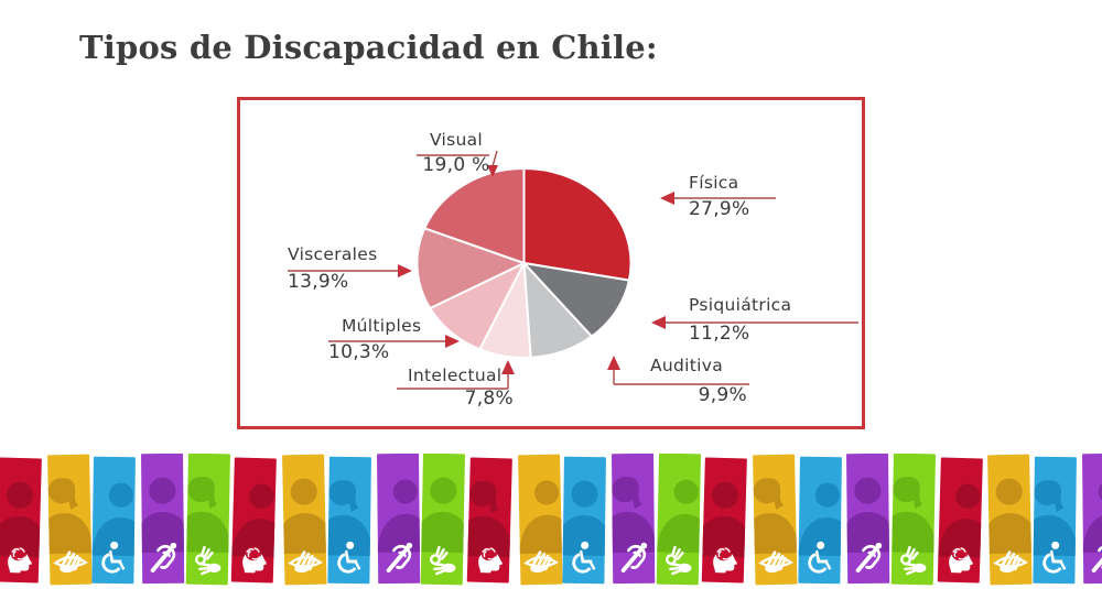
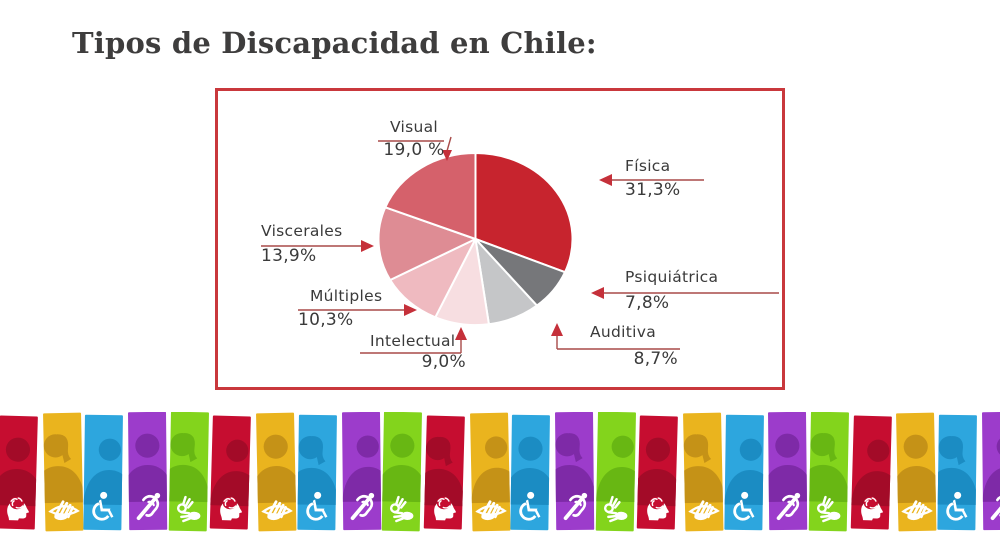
Física: 27,9% -> 31,3%
Psiquiátrica: 11,2% -> 7,8%
Auditiva: 9,9% -> 8,7%
Intelectual: 7,8% -> 9,0%
